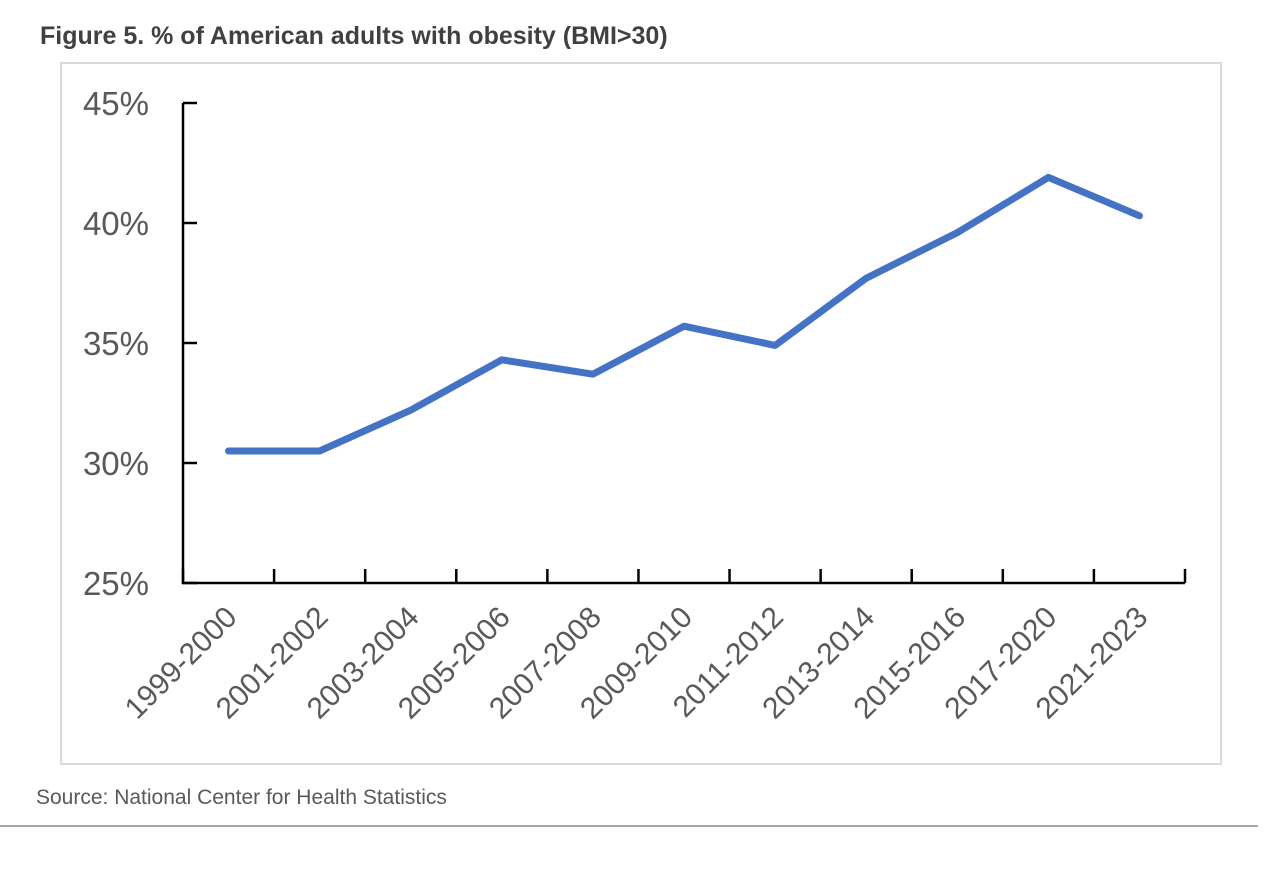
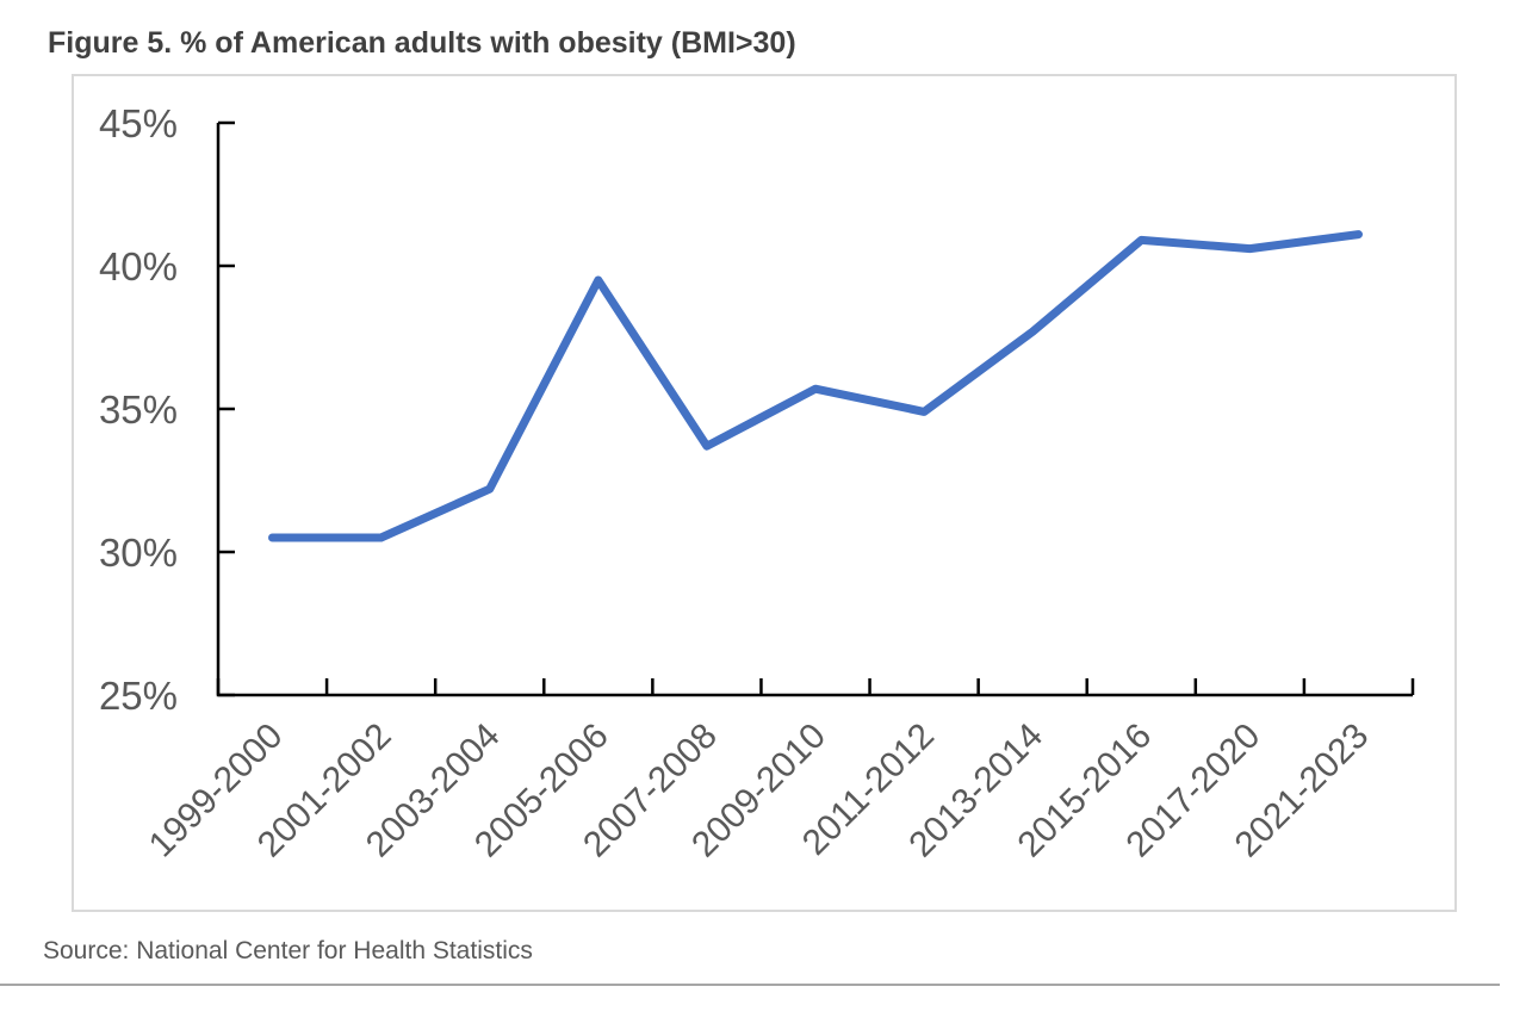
2005-2006: 34.3% -> 39.5%
2015-2016: 39.6% -> 40.9%
2017-2020: 41.9% -> 40.6%
2021-2023: 40.3% -> 41.1%
